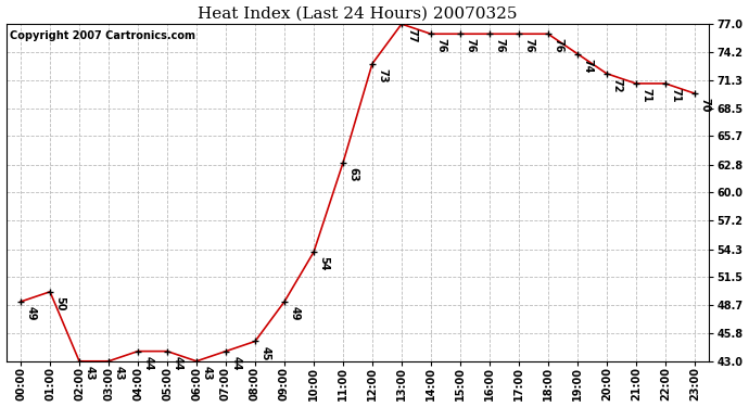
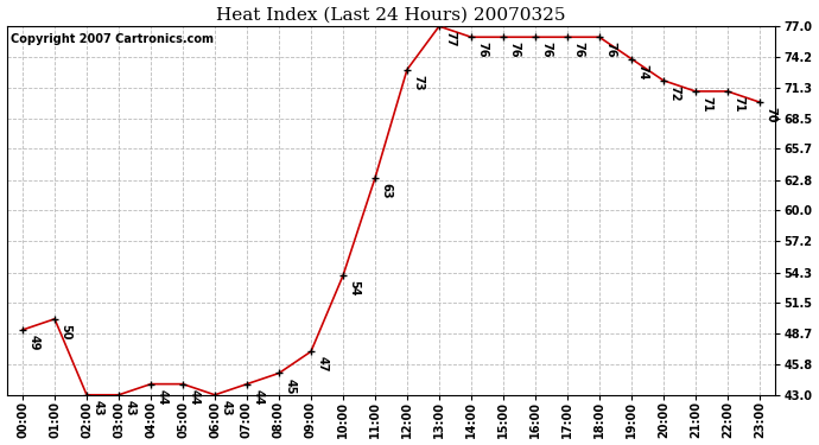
09:00: 49 -> 47
